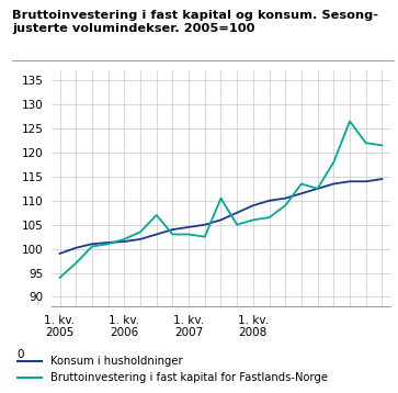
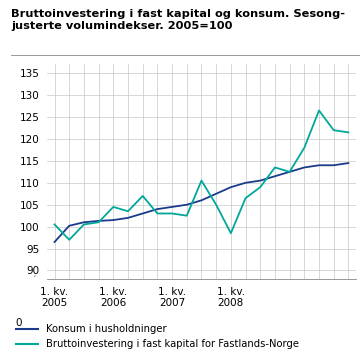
Konsum i husholdninger/1. kv. 2005: 99.0 -> 96.5
Bruttoinvestering i fast kapital for Fastlands-Norge/1. kv. 2005: 94.0 -> 100.5
Bruttoinvestering i fast kapital for Fastlands-Norge/1. kv. 2006: 102.0 -> 104.5
Bruttoinvestering i fast kapital for Fastlands-Norge/1. kv. 2008: 106.0 -> 98.5
